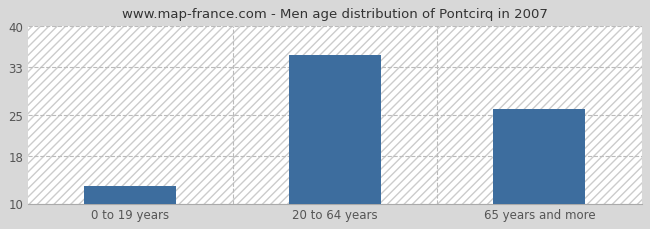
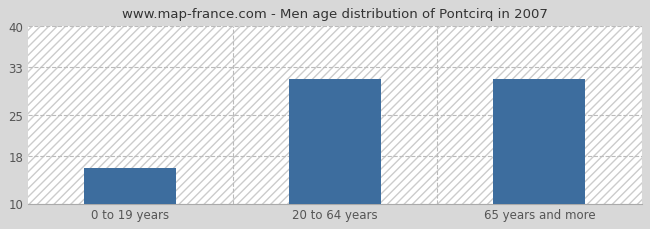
0 to 19 years: 13 -> 16
20 to 64 years: 35 -> 31
65 years and more: 26 -> 31
